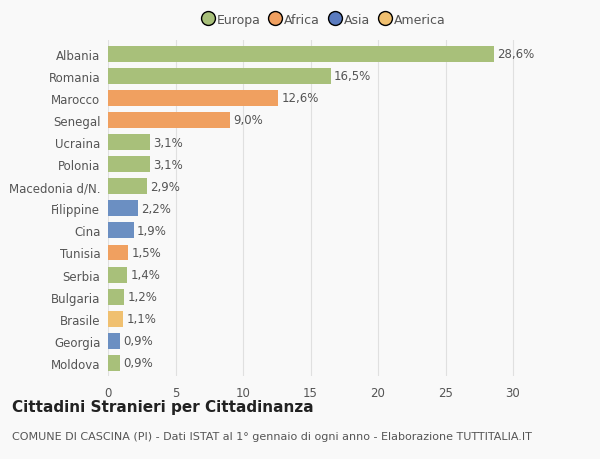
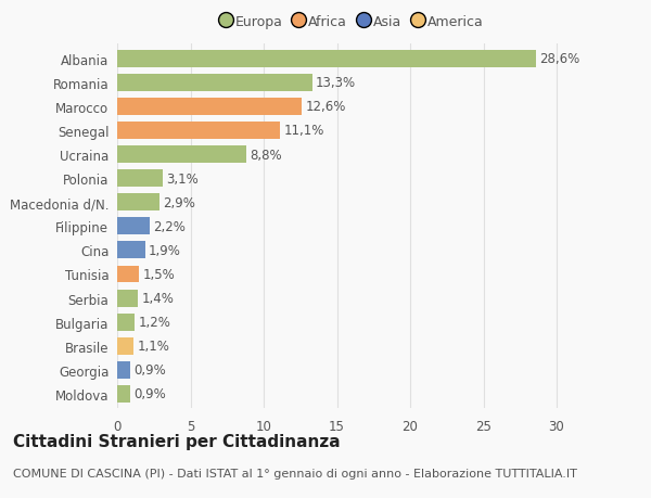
Romania: 16,5% -> 13,3%
Senegal: 9,0% -> 11,1%
Ucraina: 3,1% -> 8,8%
